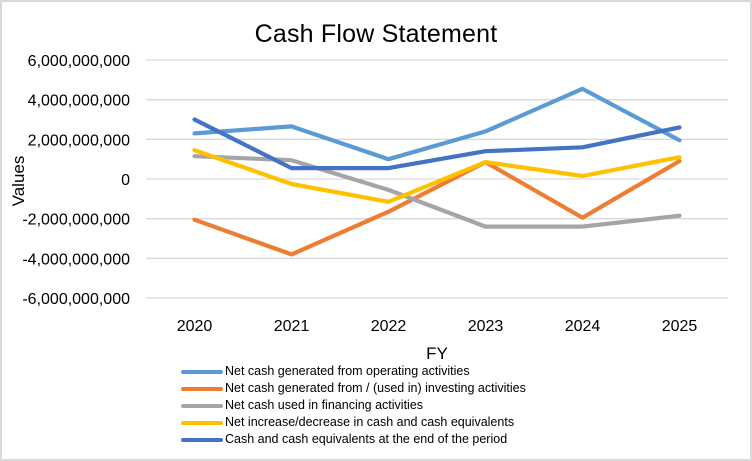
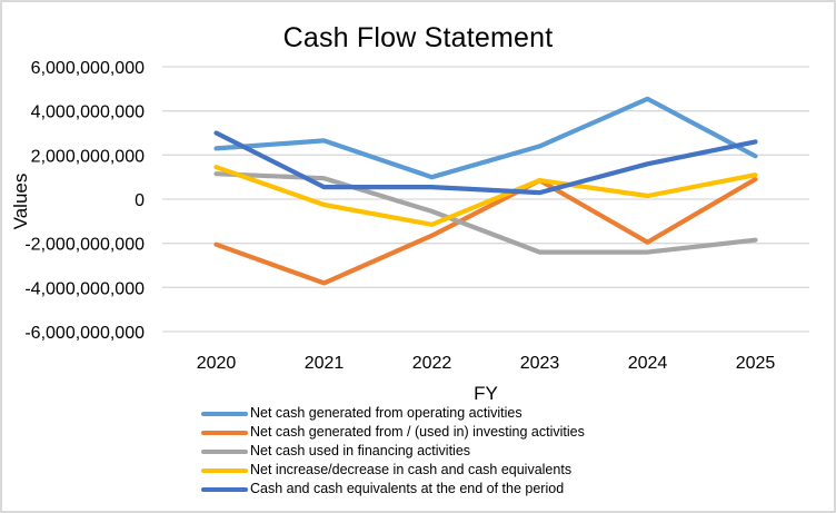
Cash and cash equivalents at the end of the period/2023: 1400000000 -> 300000000
